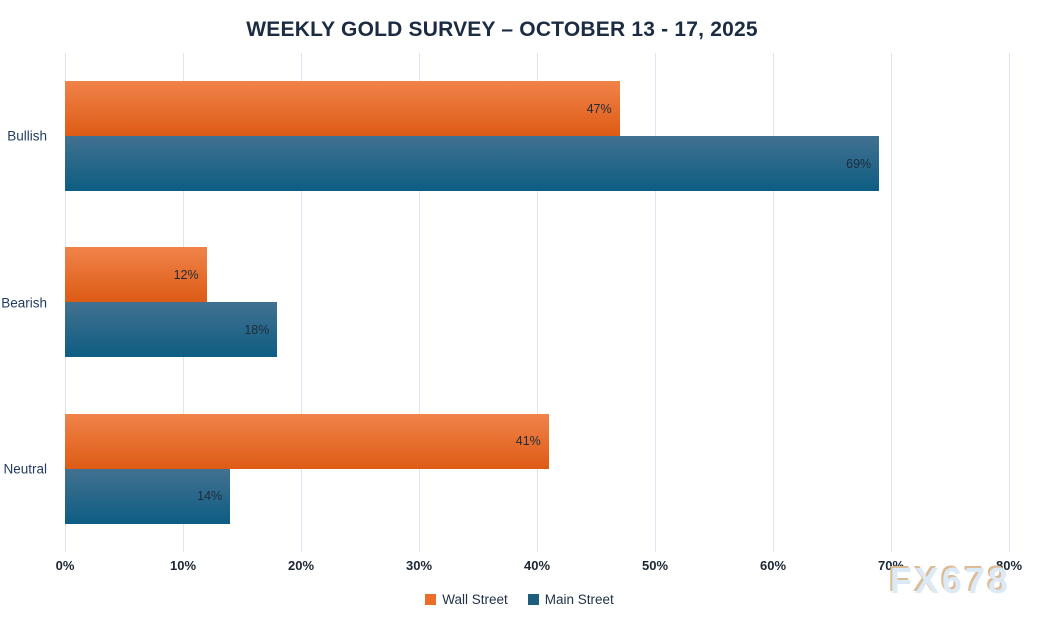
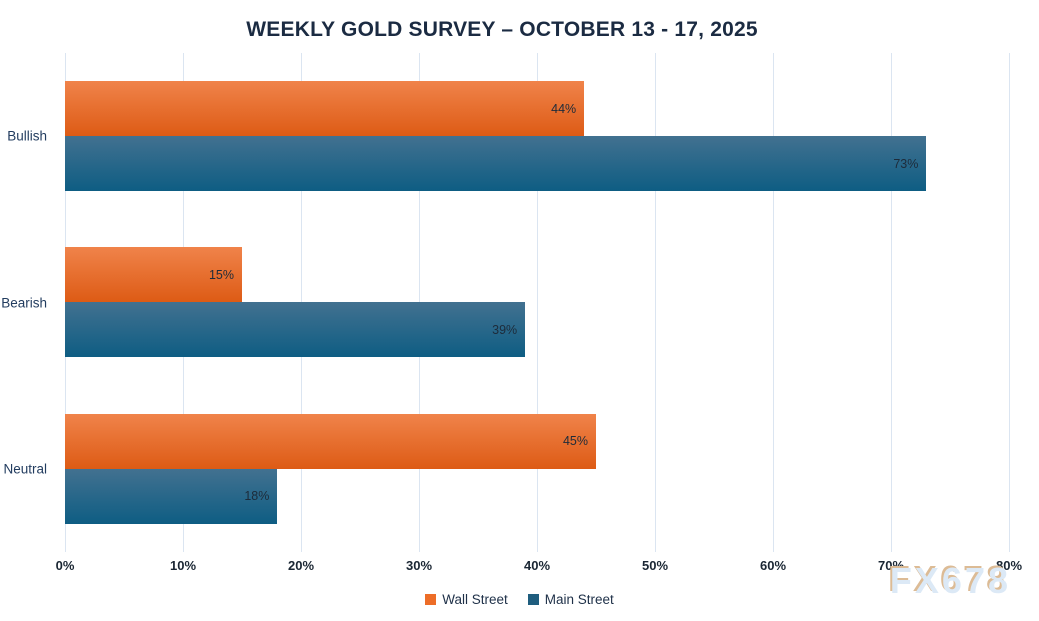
Wall Street/Bullish: 47% -> 44%
Main Street/Bullish: 69% -> 73%
Wall Street/Bearish: 12% -> 15%
Main Street/Bearish: 18% -> 39%
Wall Street/Neutral: 41% -> 45%
Main Street/Neutral: 14% -> 18%
